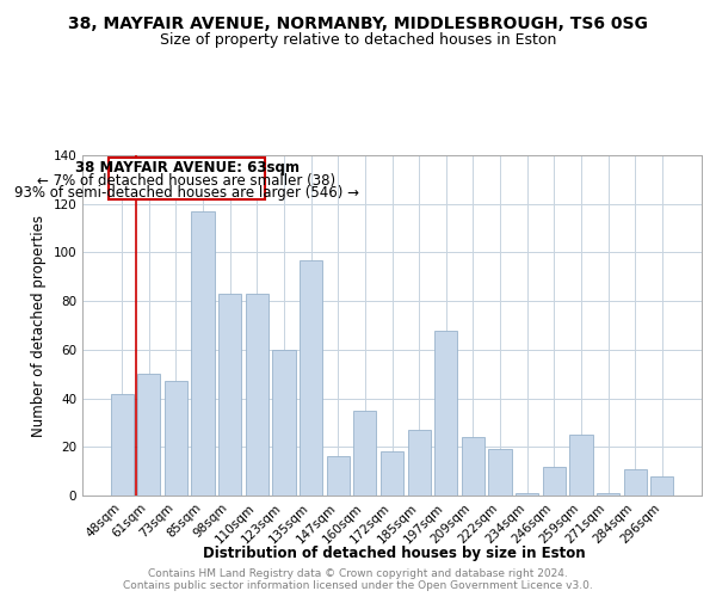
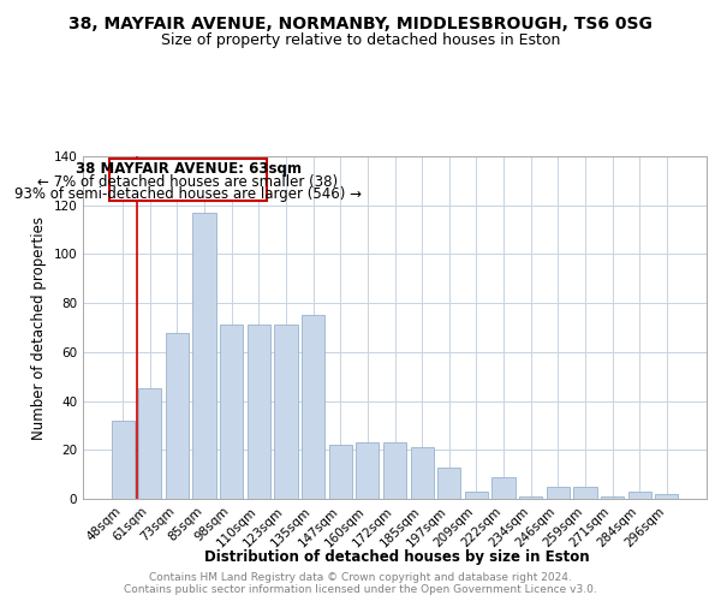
48sqm: 42 -> 32
61sqm: 50 -> 45
73sqm: 47 -> 68
98sqm: 83 -> 71
110sqm: 83 -> 71
123sqm: 60 -> 71
135sqm: 97 -> 75
147sqm: 16 -> 22
160sqm: 35 -> 23
172sqm: 18 -> 23
185sqm: 27 -> 21
197sqm: 68 -> 13
209sqm: 24 -> 3
222sqm: 19 -> 9
246sqm: 12 -> 5
259sqm: 25 -> 5
284sqm: 11 -> 3
296sqm: 8 -> 2
